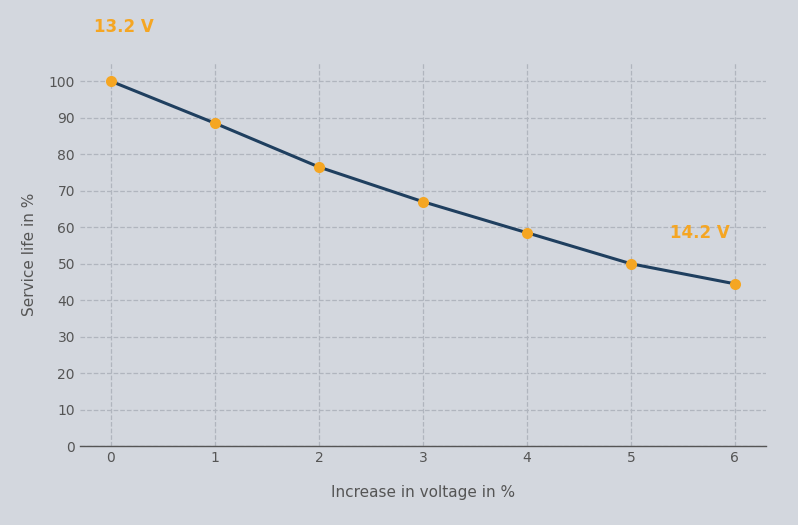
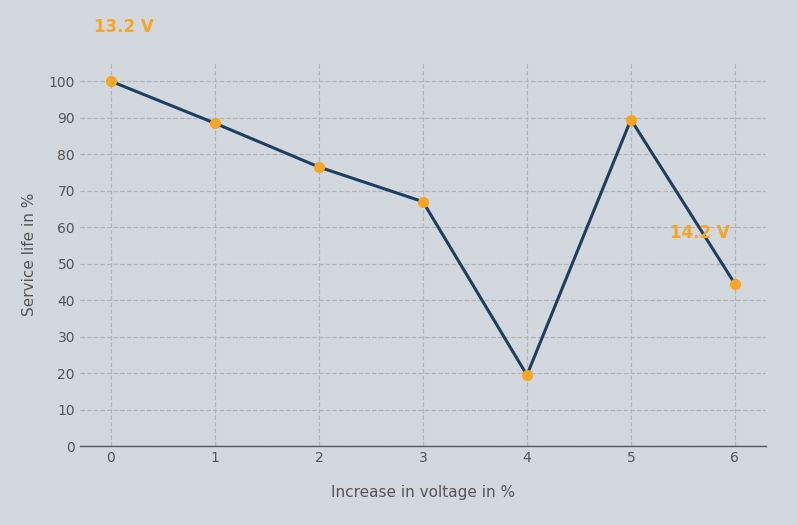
4: 58.5 -> 19.5
5: 50.0 -> 89.5
